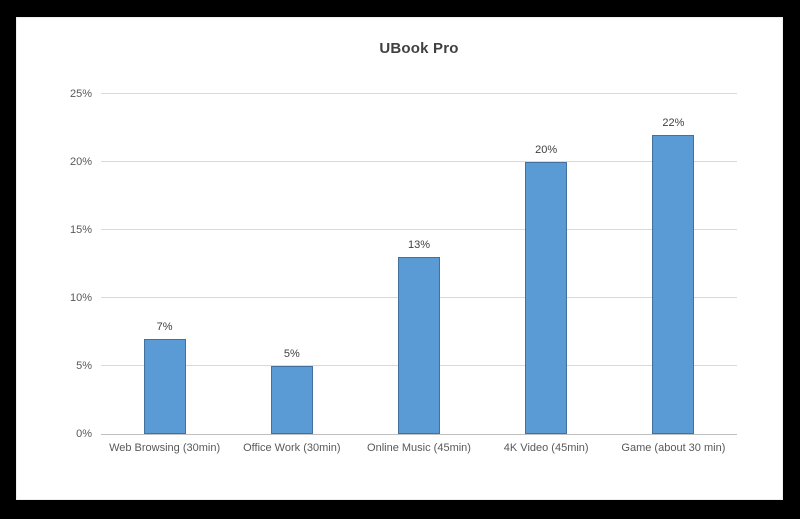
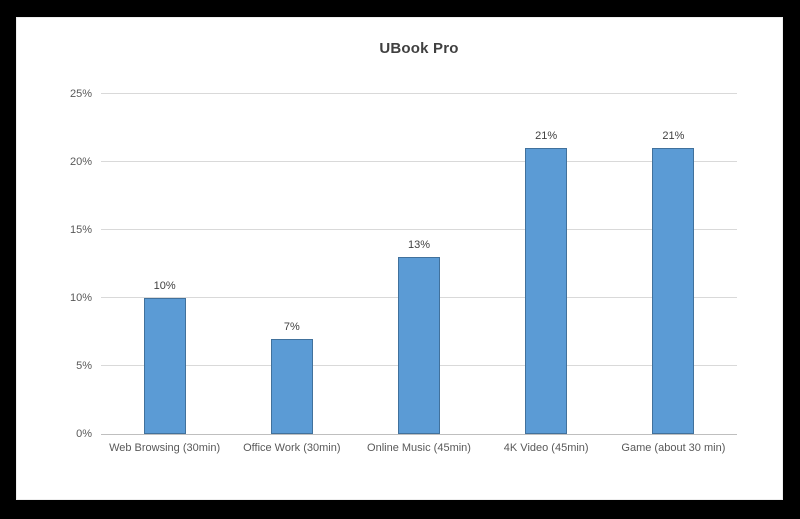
Web Browsing (30min): 7% -> 10%
Office Work (30min): 5% -> 7%
4K Video (45min): 20% -> 21%
Game (about 30 min): 22% -> 21%
